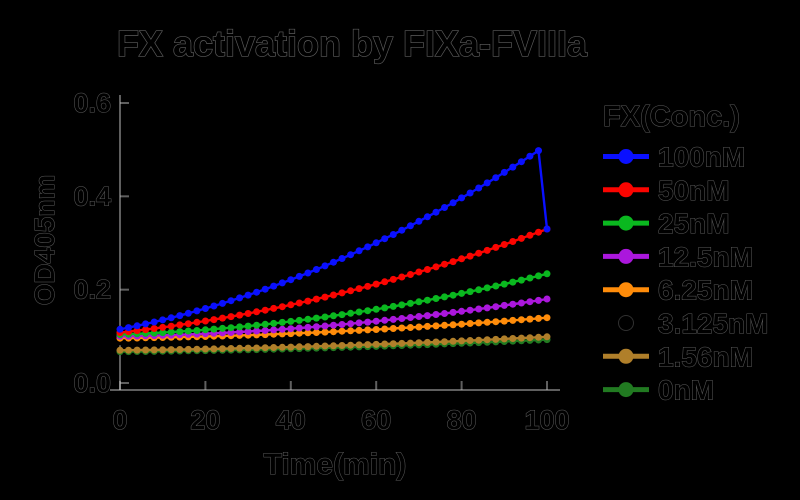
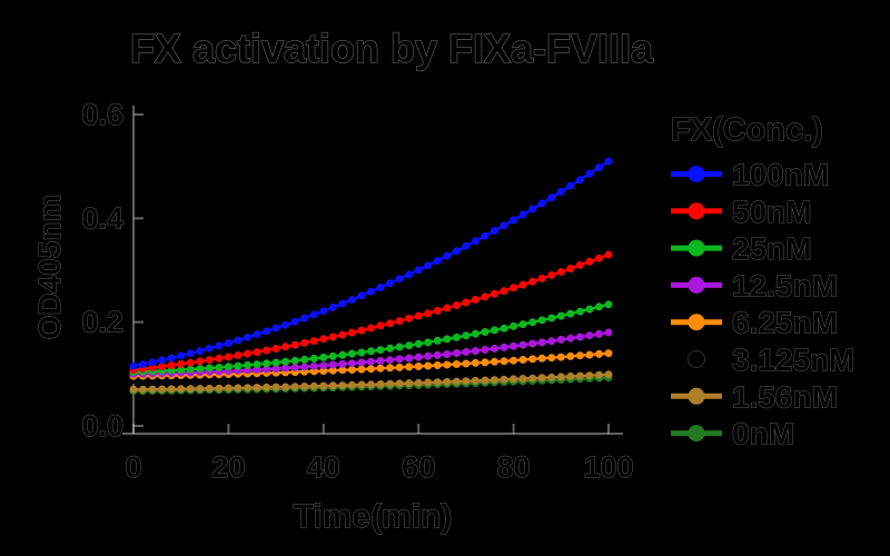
100nM/100: 0.33 -> 0.51
